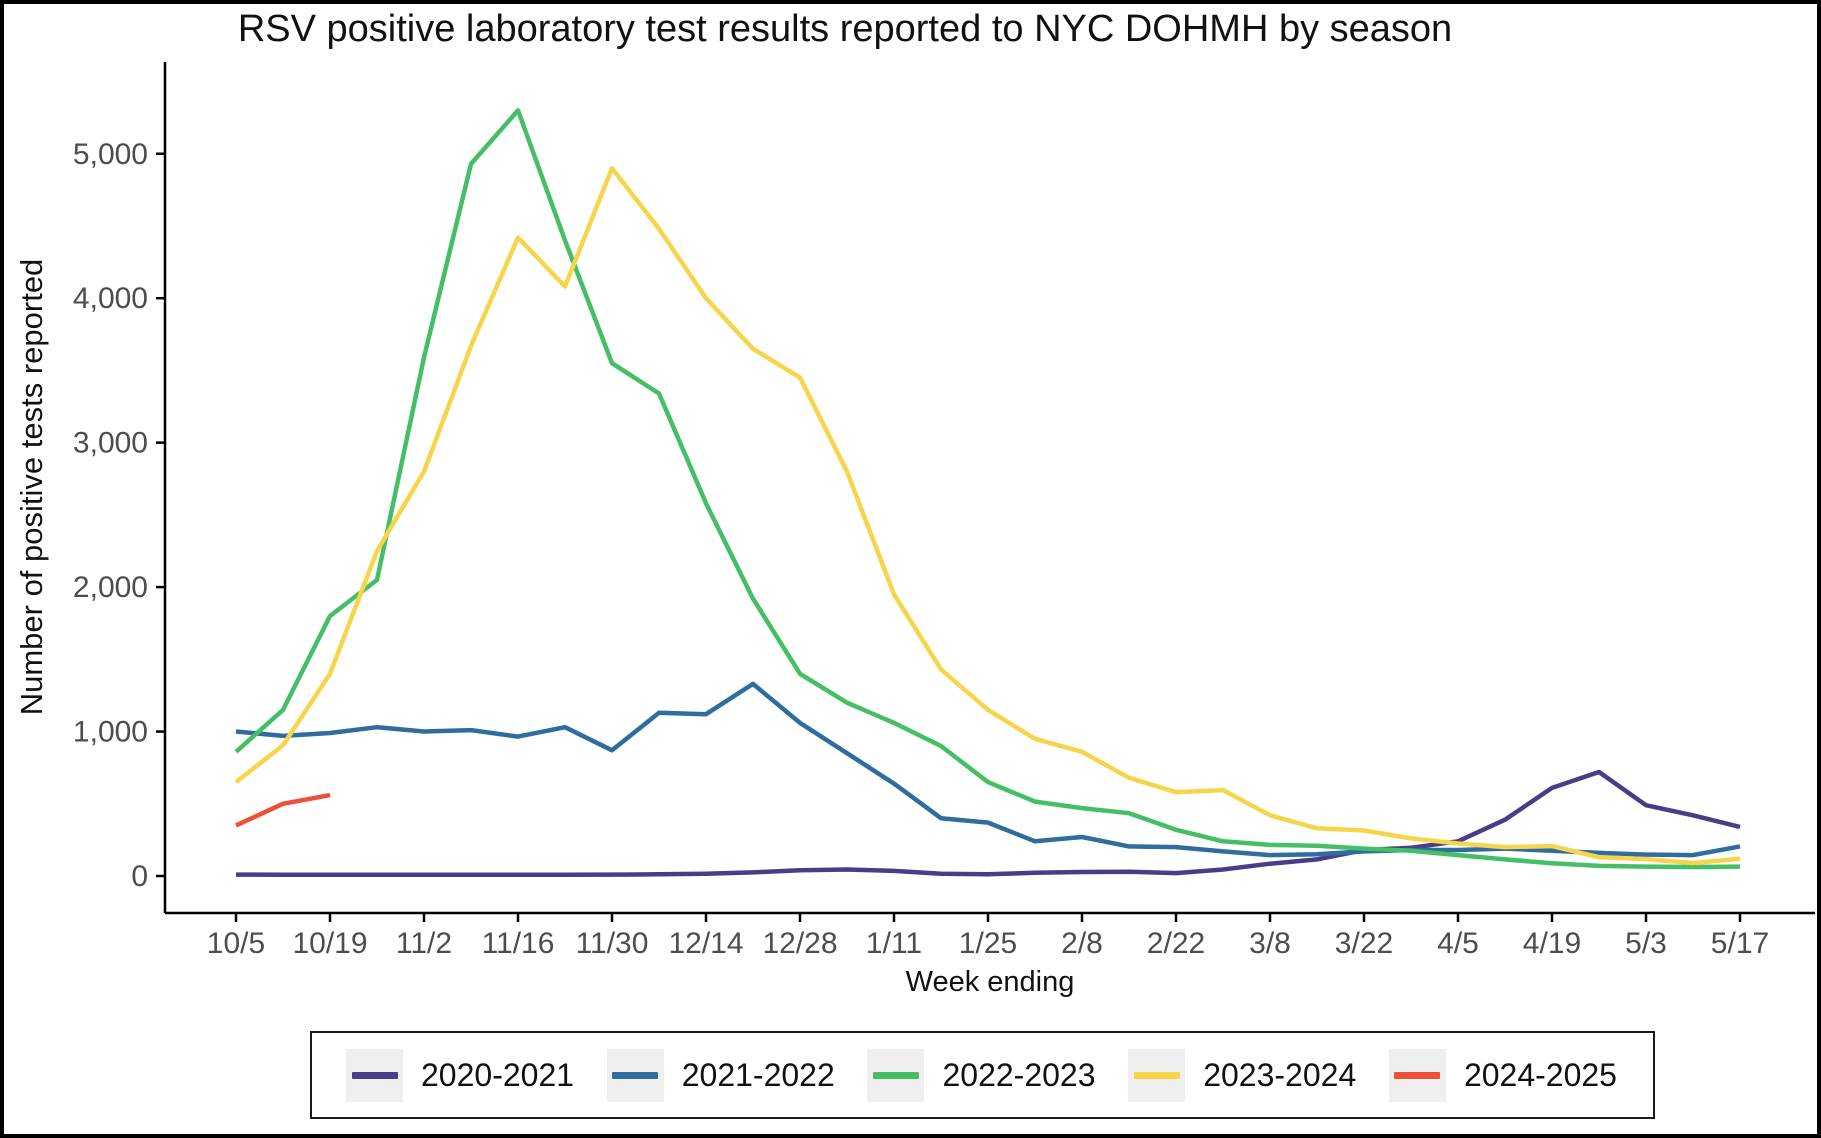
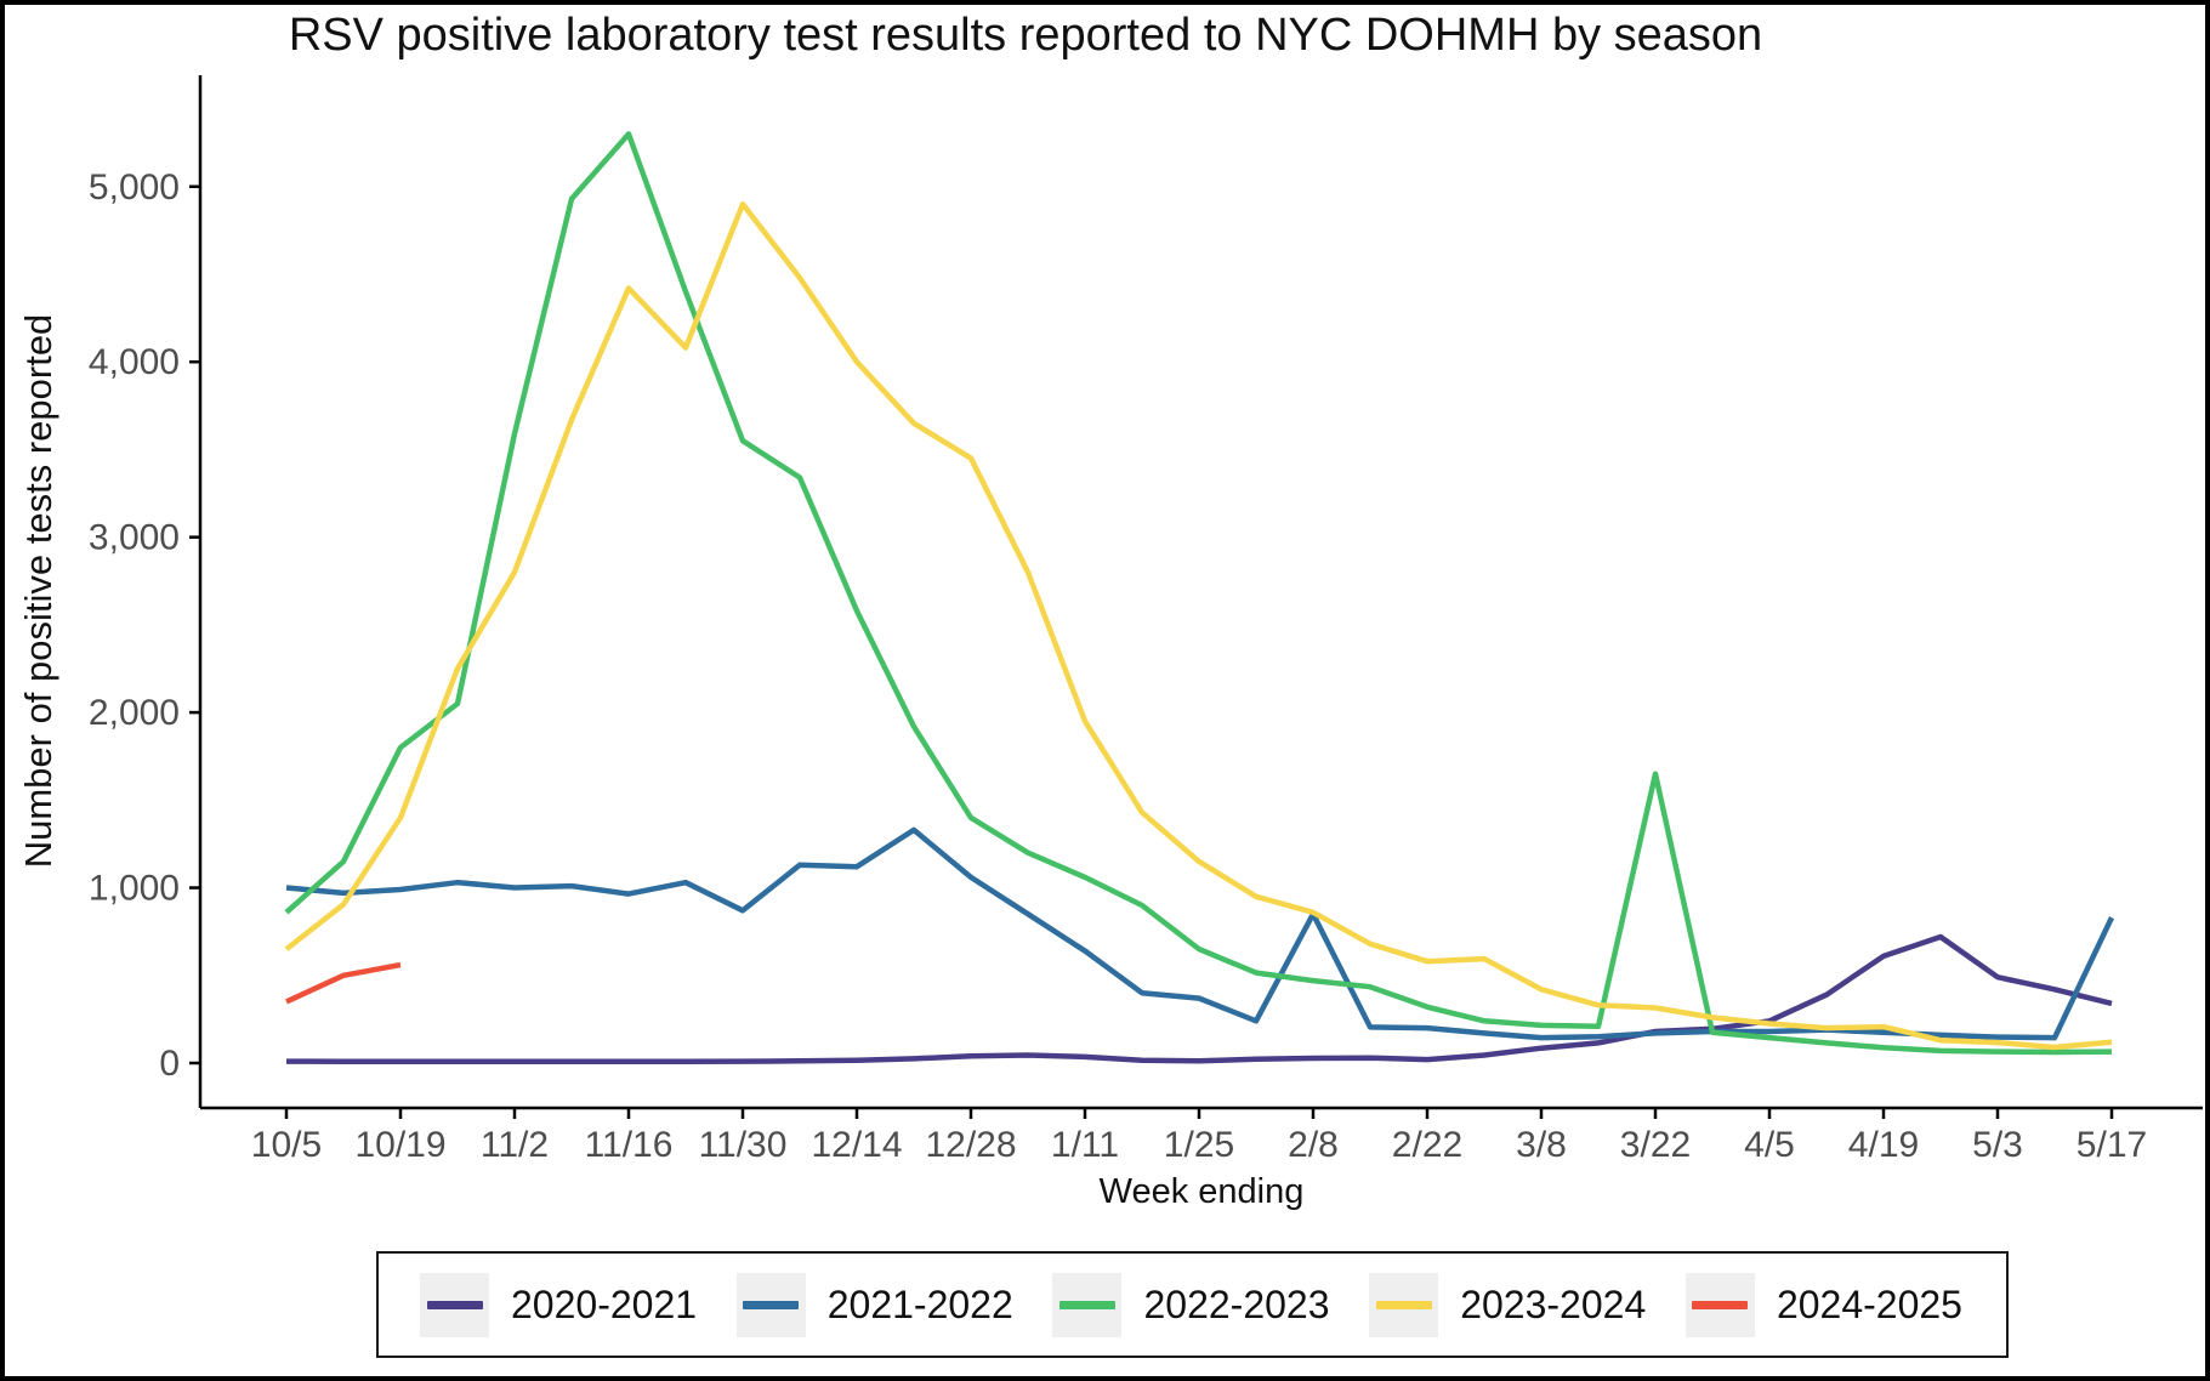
2021-2022/2/8: 270 -> 850
2022-2023/3/22: 190 -> 1650
2021-2022/5/17: 200 -> 830
